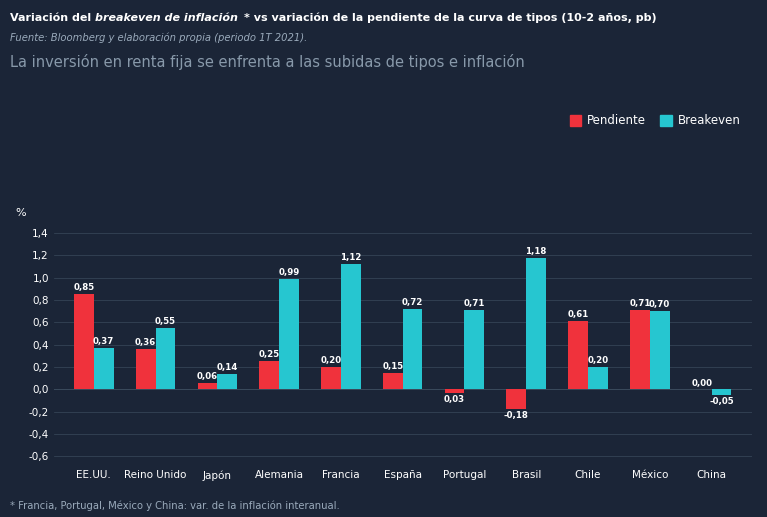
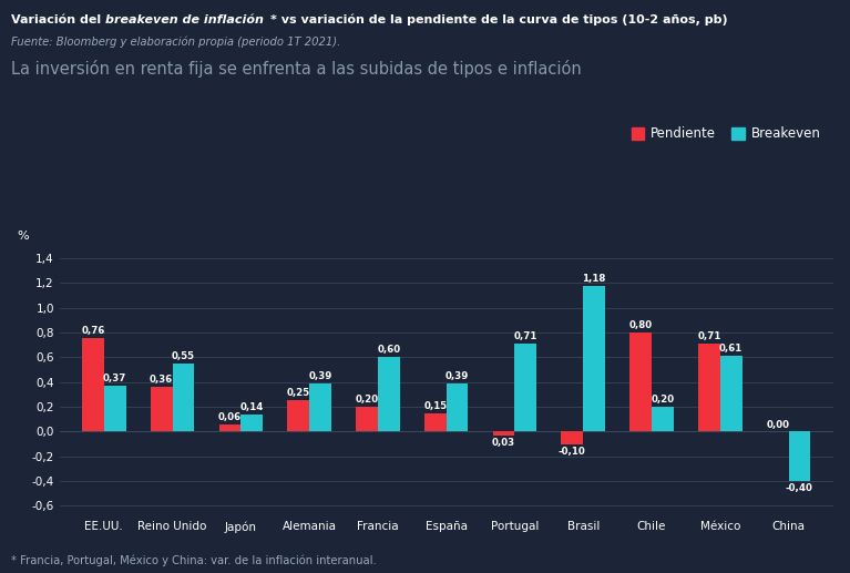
Pendiente/EE.UU.: 0,85 -> 0,76
Breakeven/Alemania: 0,99 -> 0,39
Breakeven/Francia: 1,12 -> 0,60
Breakeven/España: 0,72 -> 0,39
Pendiente/Brasil: -0,18 -> -0,10
Pendiente/Chile: 0,61 -> 0,80
Breakeven/México: 0,70 -> 0,61
Breakeven/China: -0,05 -> -0,40
